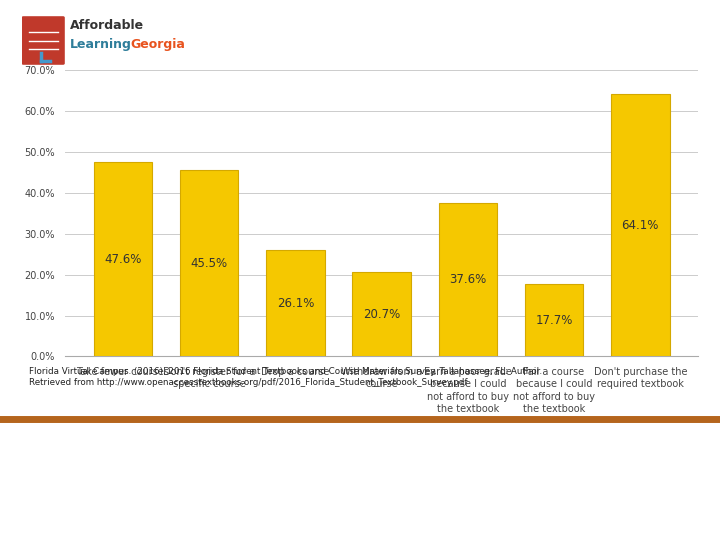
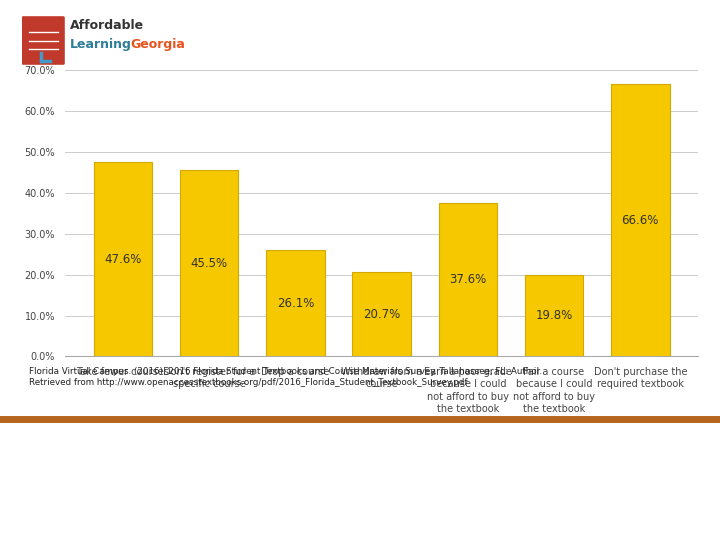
Fail a course because I could not afford to buy the textbook: 17.7% -> 19.8%
Don't purchase the required textbook: 64.1% -> 66.6%
